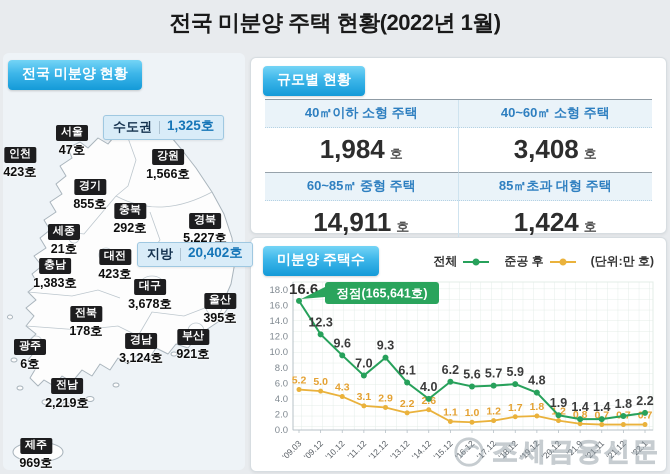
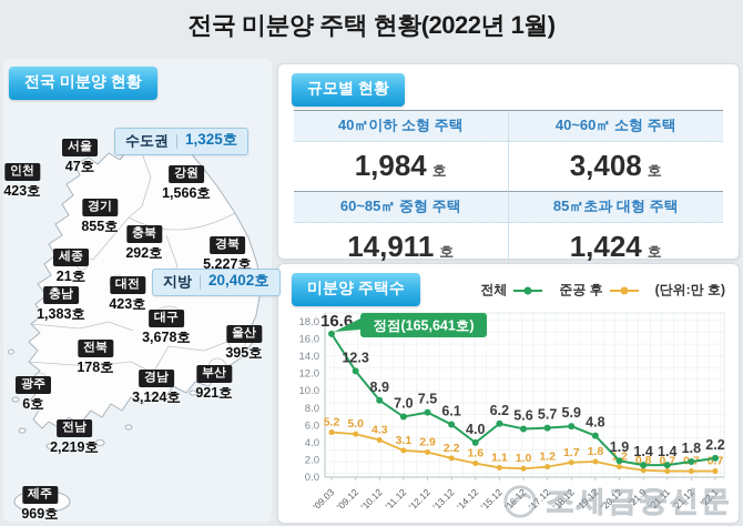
전체/'10.12: 9.6 -> 8.9
전체/'12.12: 9.3 -> 7.5
준공 후/'14.12: 2.6 -> 1.6
